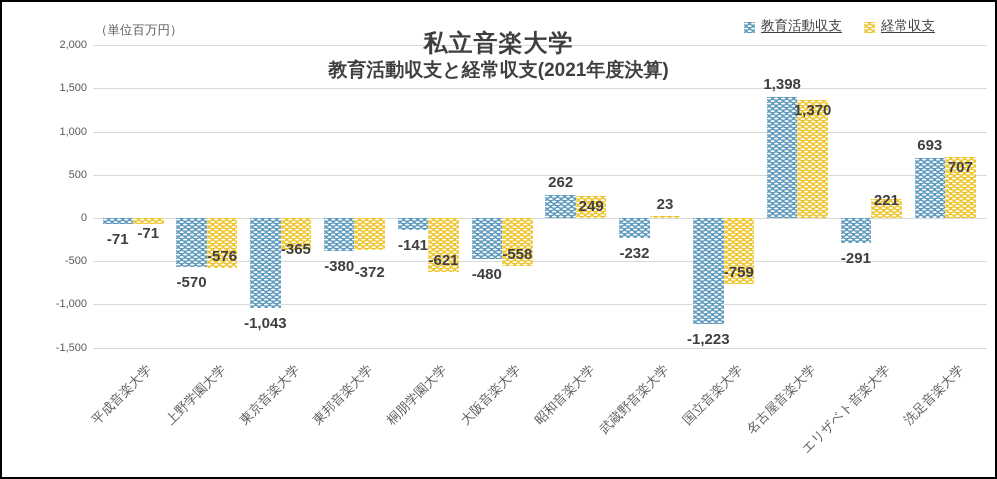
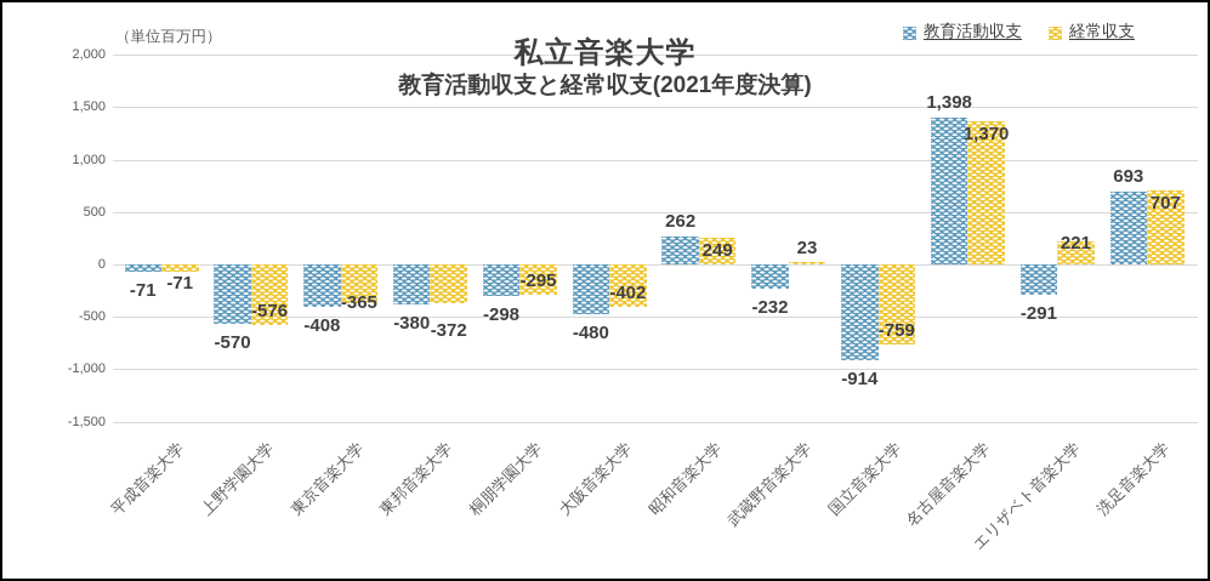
教育活動収支/東京音楽大学: -1,043 -> -408
教育活動収支/桐朋学園大学: -141 -> -298
経常収支/桐朋学園大学: -621 -> -295
経常収支/大阪音楽大学: -558 -> -402
教育活動収支/国立音楽大学: -1,223 -> -914
